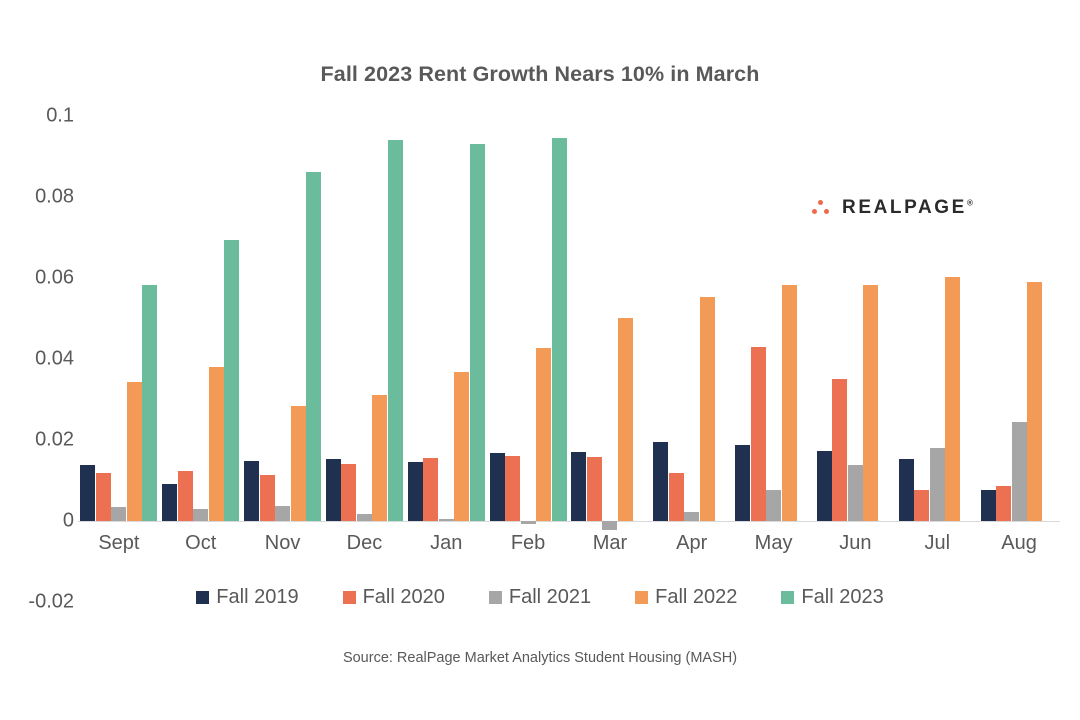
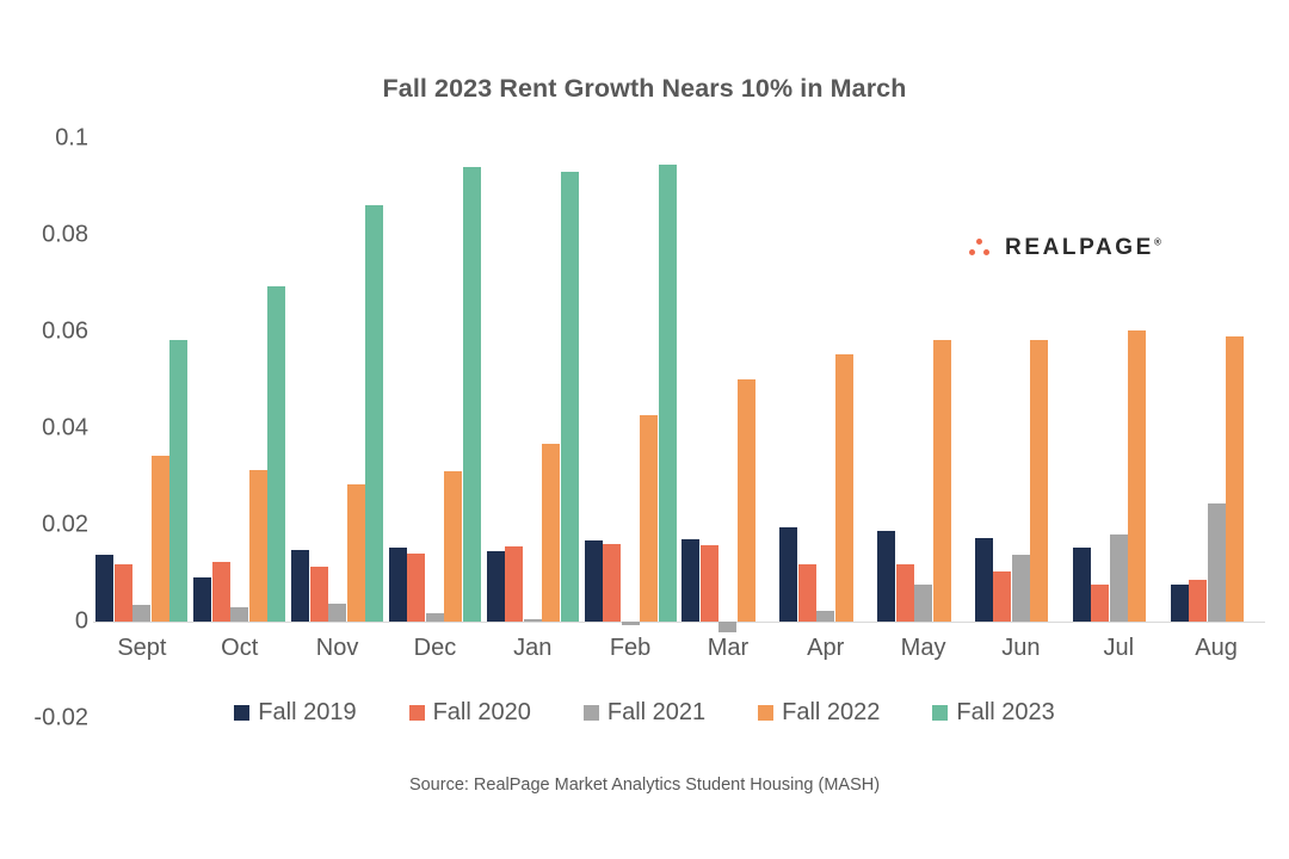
Fall 2022/Oct: 0.038 -> 0.031
Fall 2020/May: 0.043 -> 0.012
Fall 2020/Jun: 0.035 -> 0.010
